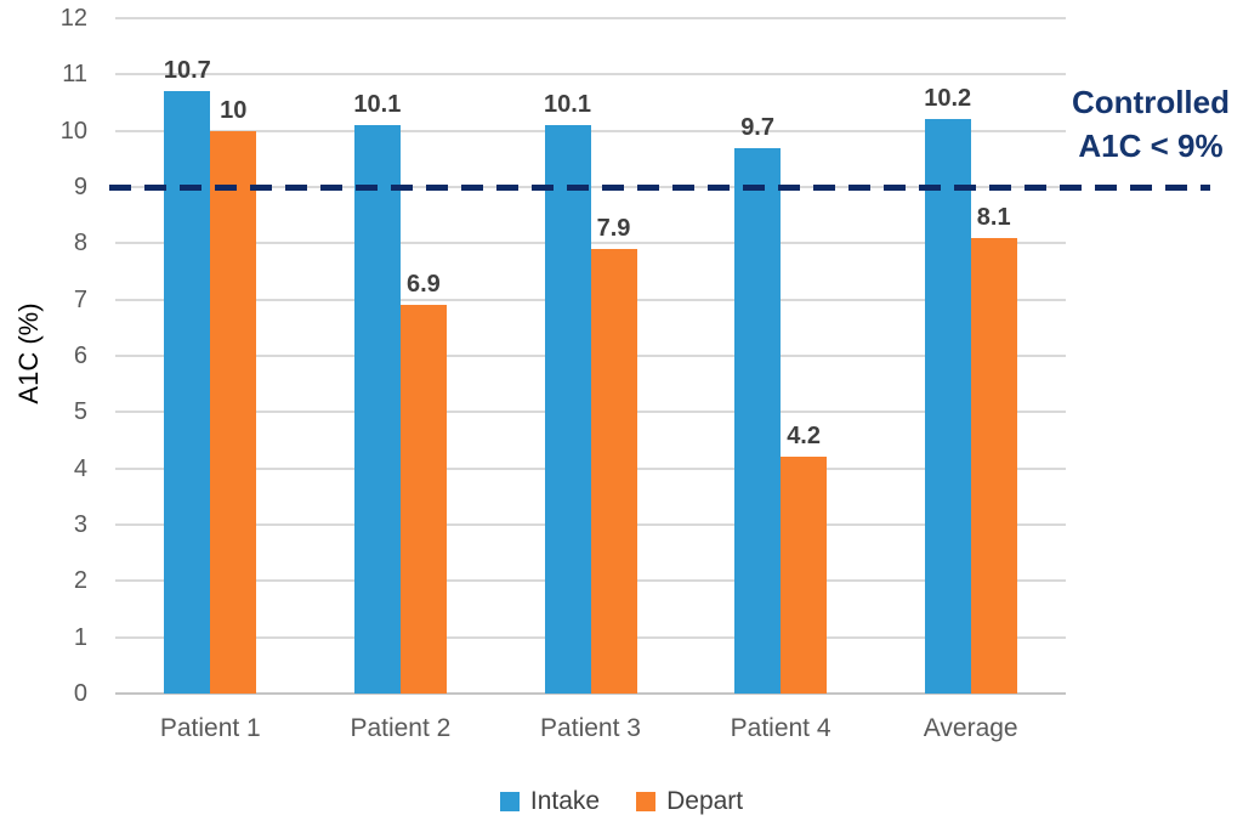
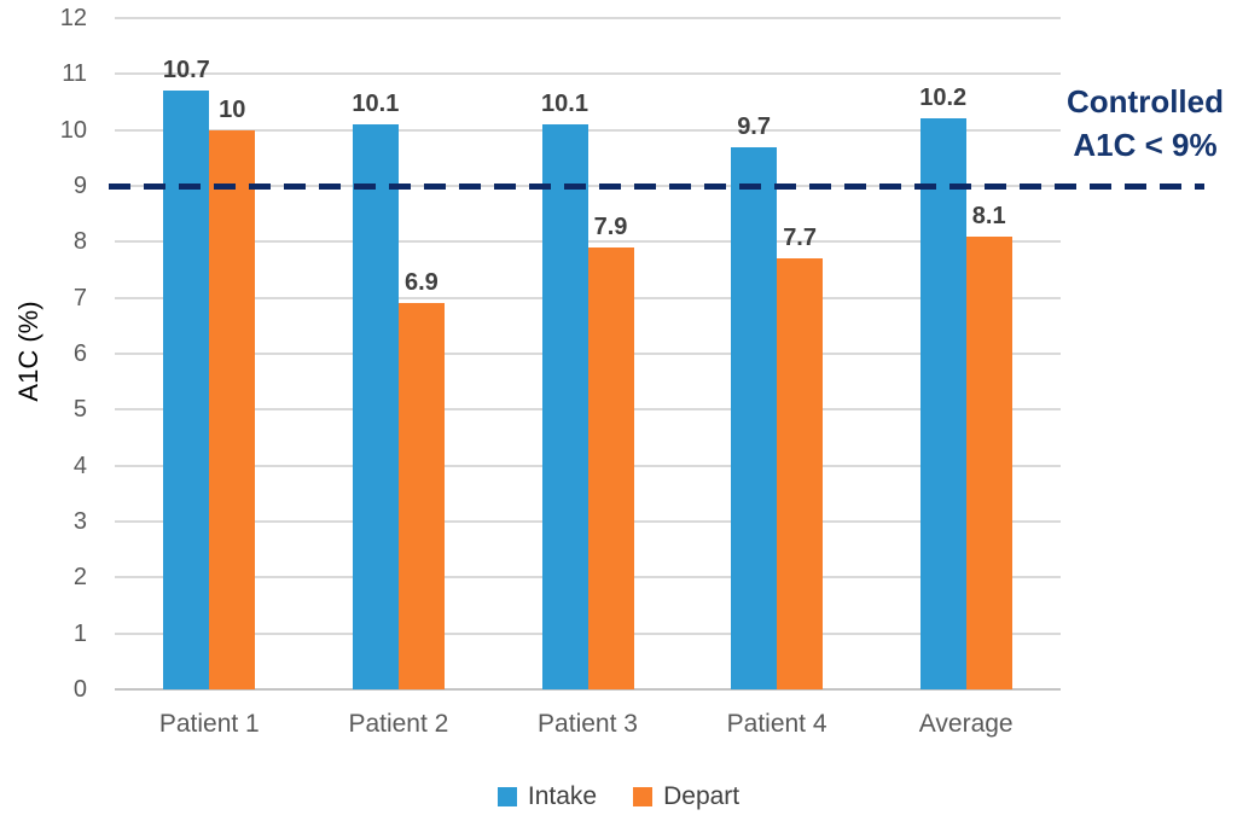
Depart/Patient 4: 4.2 -> 7.7
